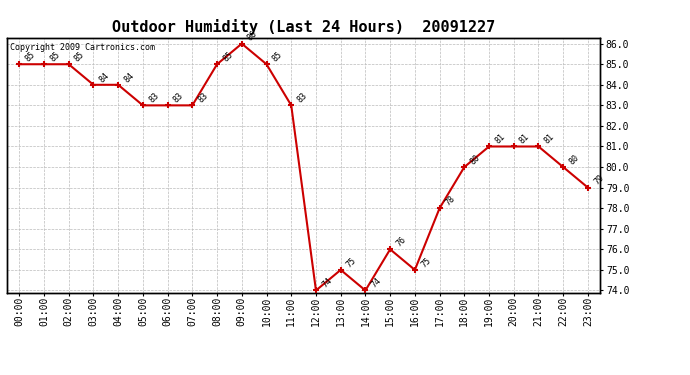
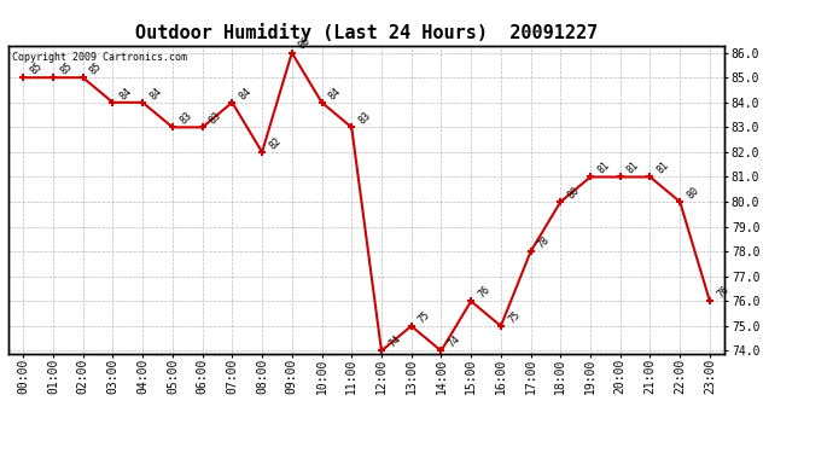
07:00: 83 -> 84
08:00: 85 -> 82
10:00: 85 -> 84
23:00: 79 -> 76
